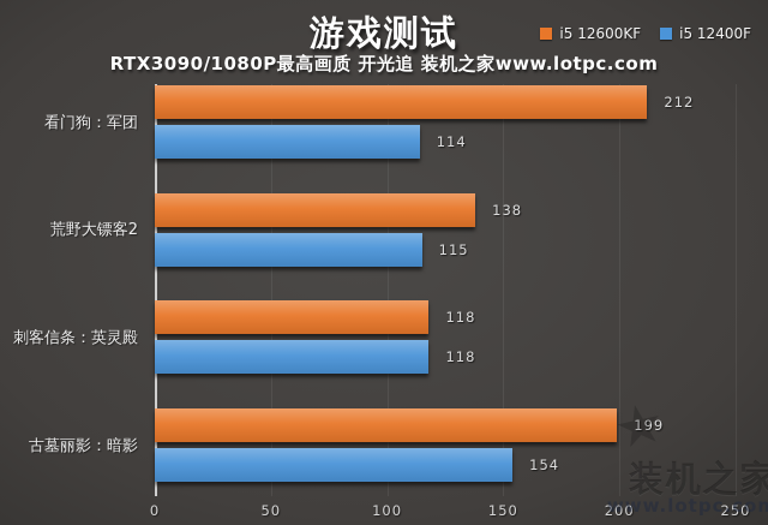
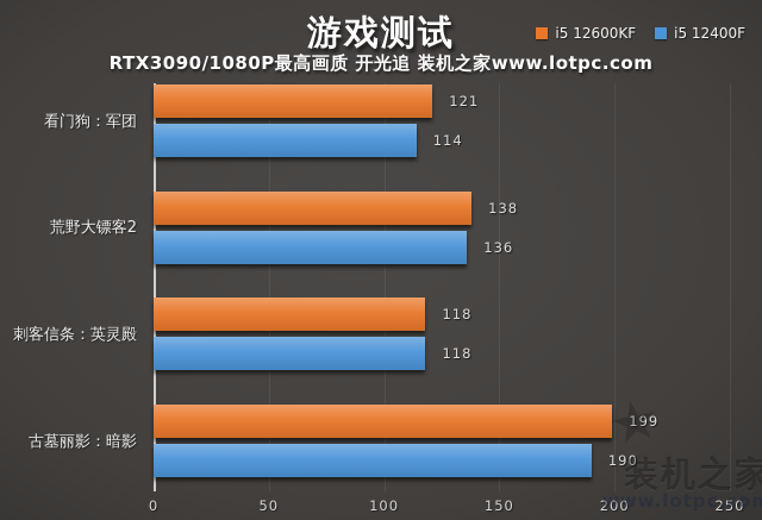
i5 12600KF/看门狗：军团: 212 -> 121
i5 12400F/荒野大镖客2: 115 -> 136
i5 12400F/古墓丽影：暗影: 154 -> 190
